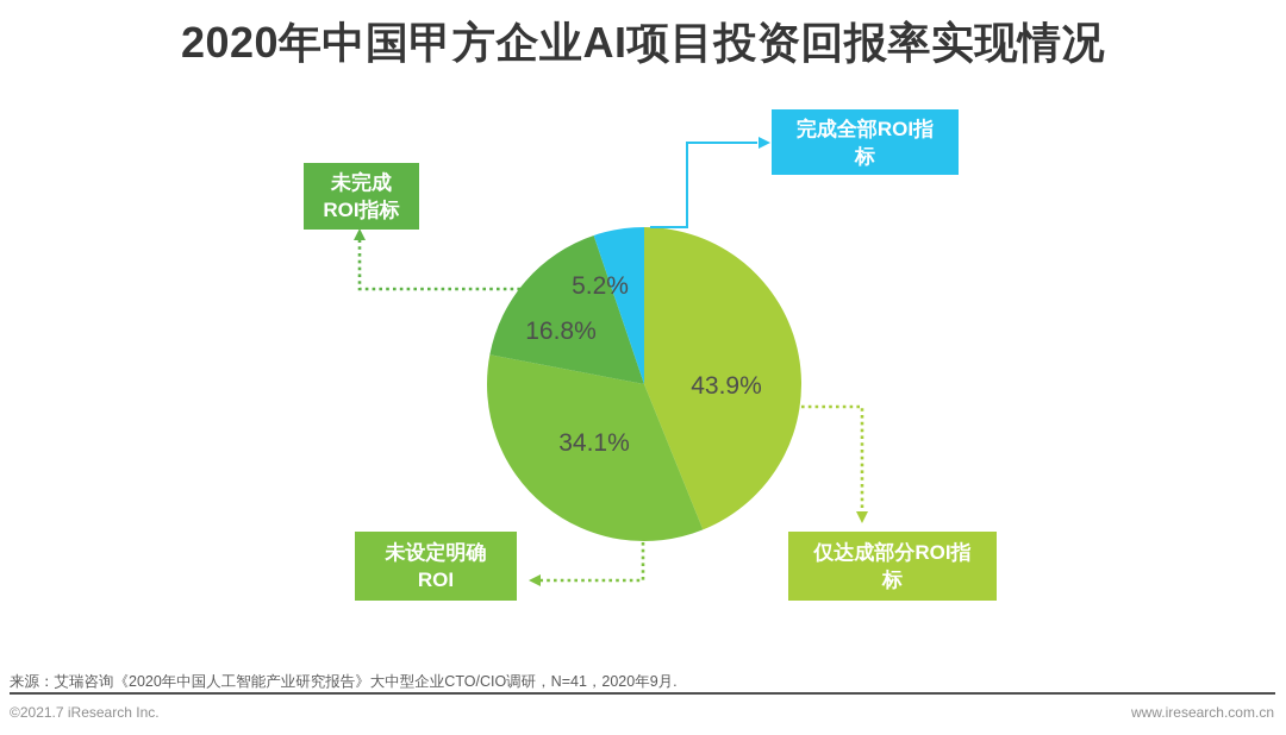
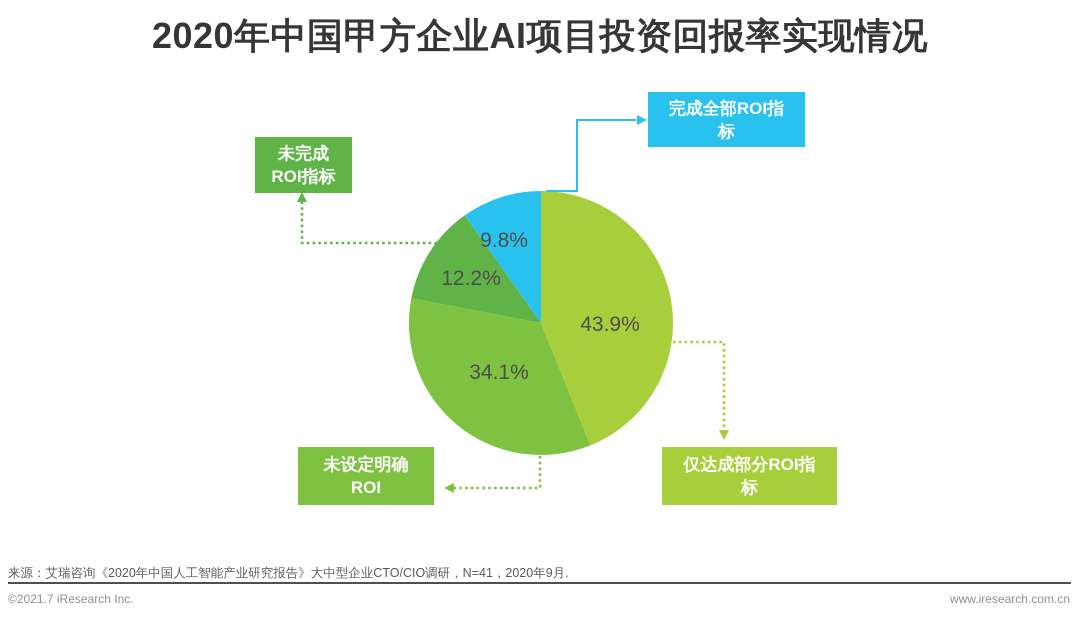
未完成ROI指标: 16.8% -> 12.2%
完成全部ROI指标: 5.2% -> 9.8%
